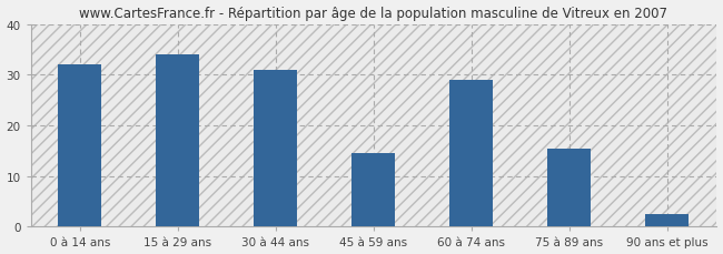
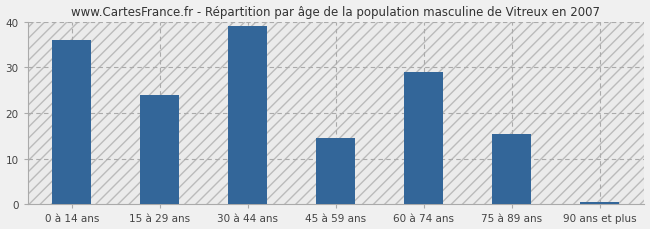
0 à 14 ans: 32.0 -> 36.0
15 à 29 ans: 34.0 -> 24.0
30 à 44 ans: 31.0 -> 39.0
90 ans et plus: 2.5 -> 0.5
